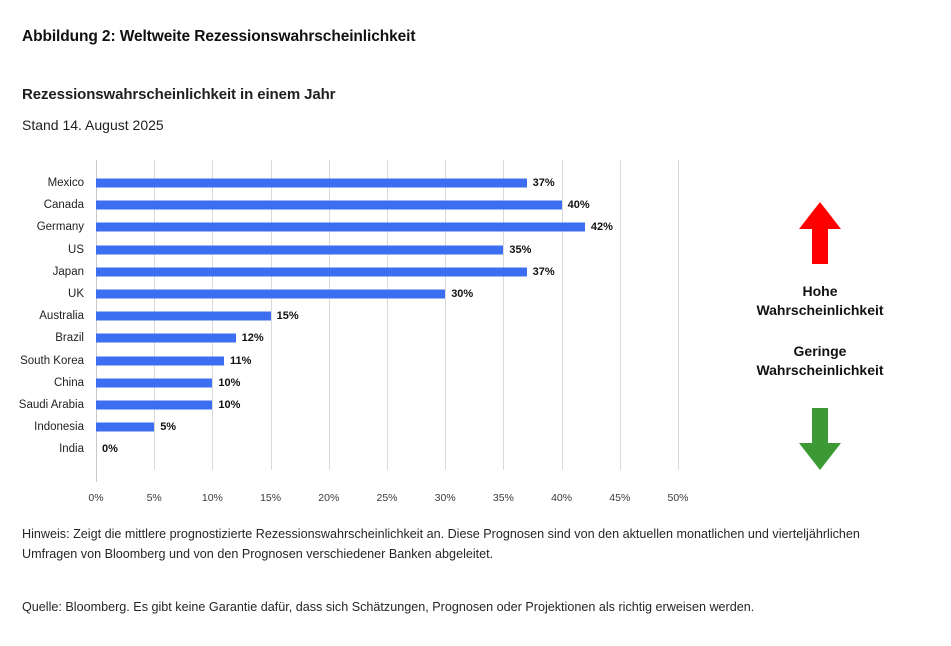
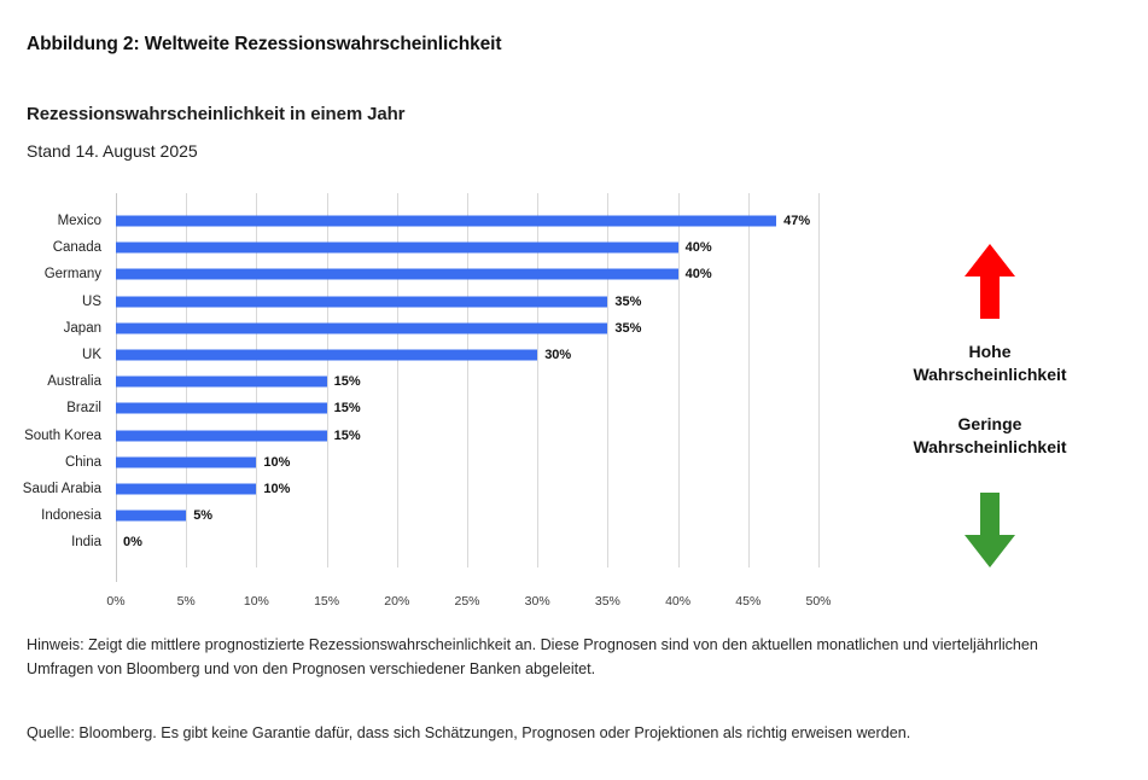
Mexico: 37% -> 47%
Germany: 42% -> 40%
Japan: 37% -> 35%
Brazil: 12% -> 15%
South Korea: 11% -> 15%
